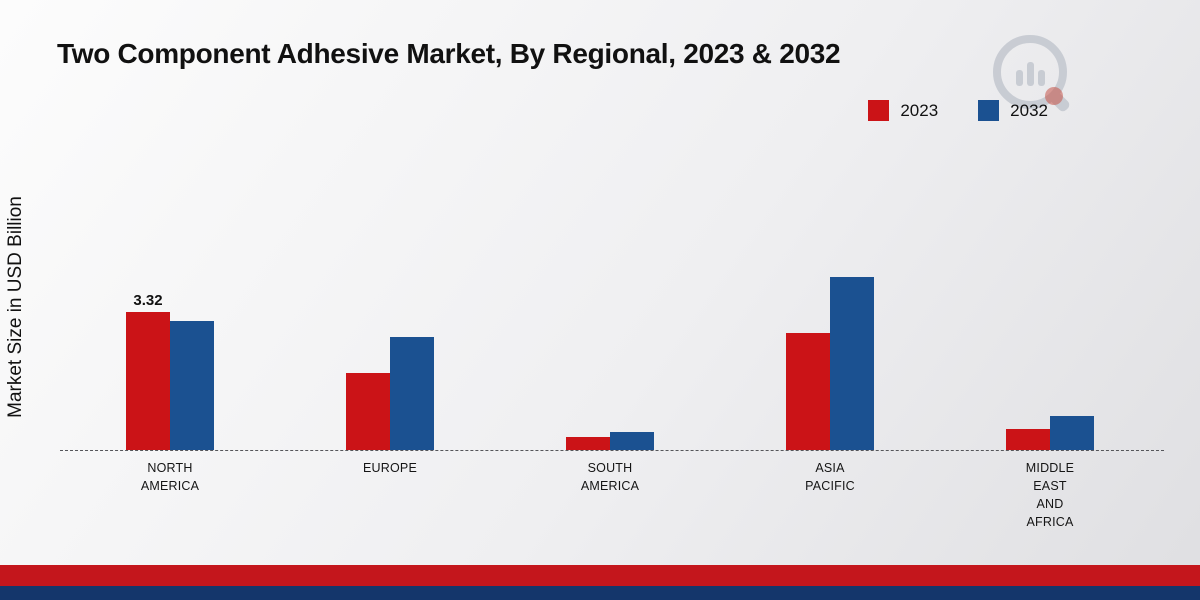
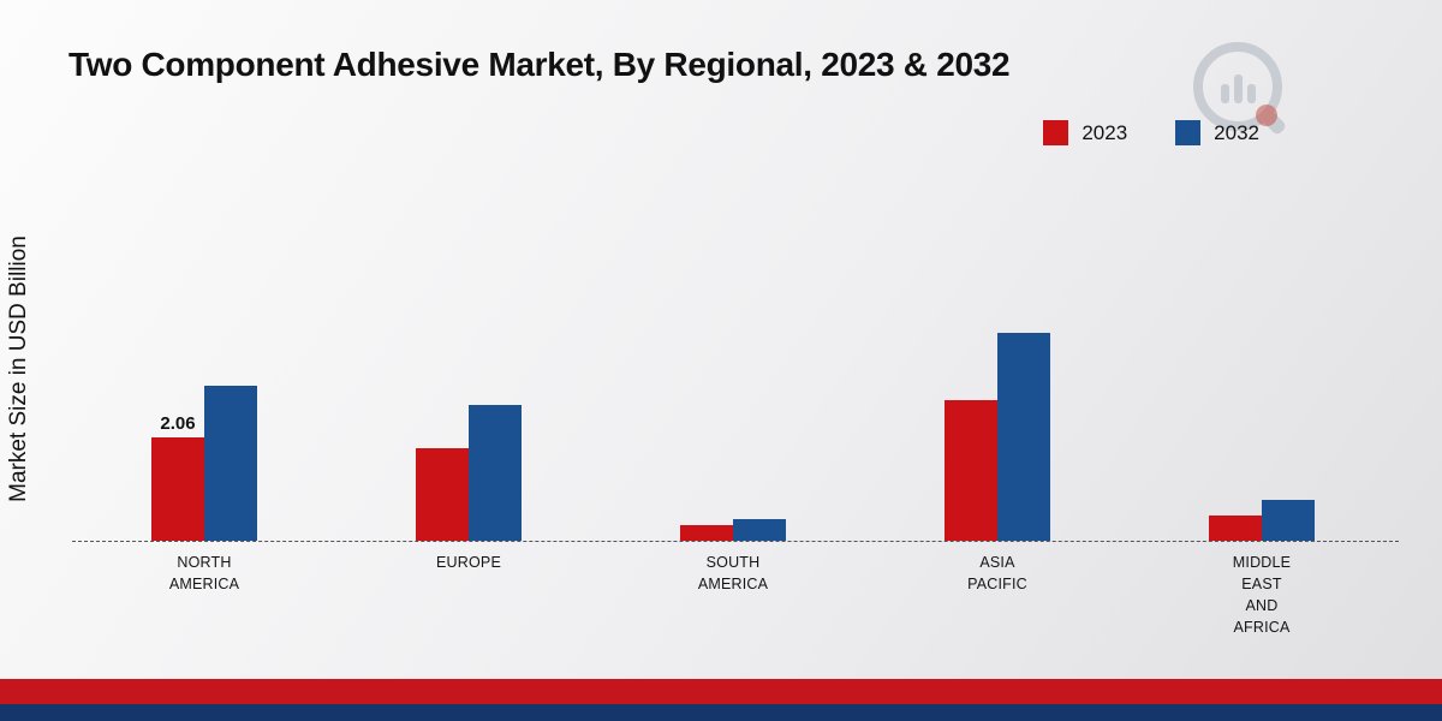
2023/NORTH AMERICA: 3.32 -> 2.06
